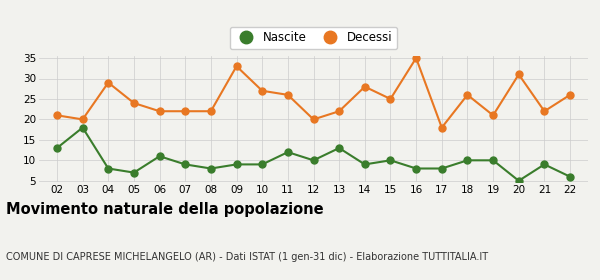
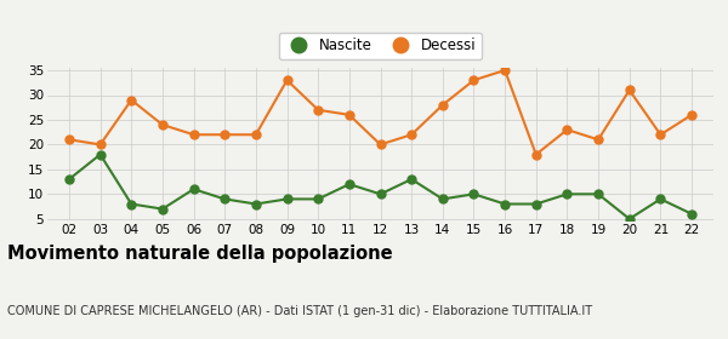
Decessi/15: 25 -> 33
Decessi/18: 26 -> 23
